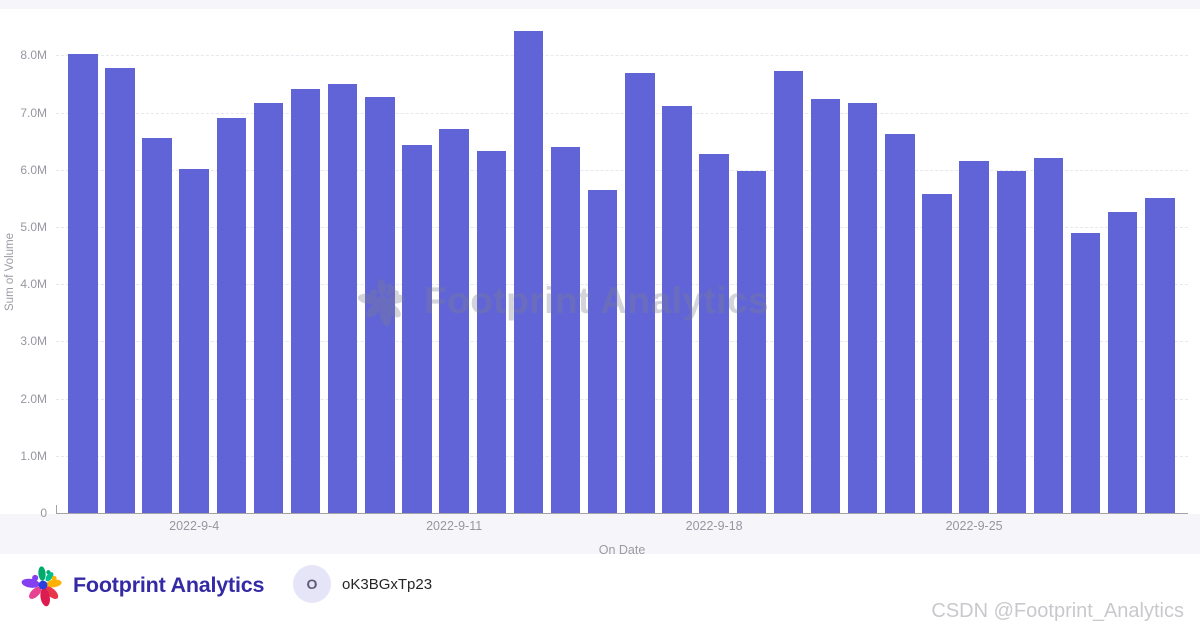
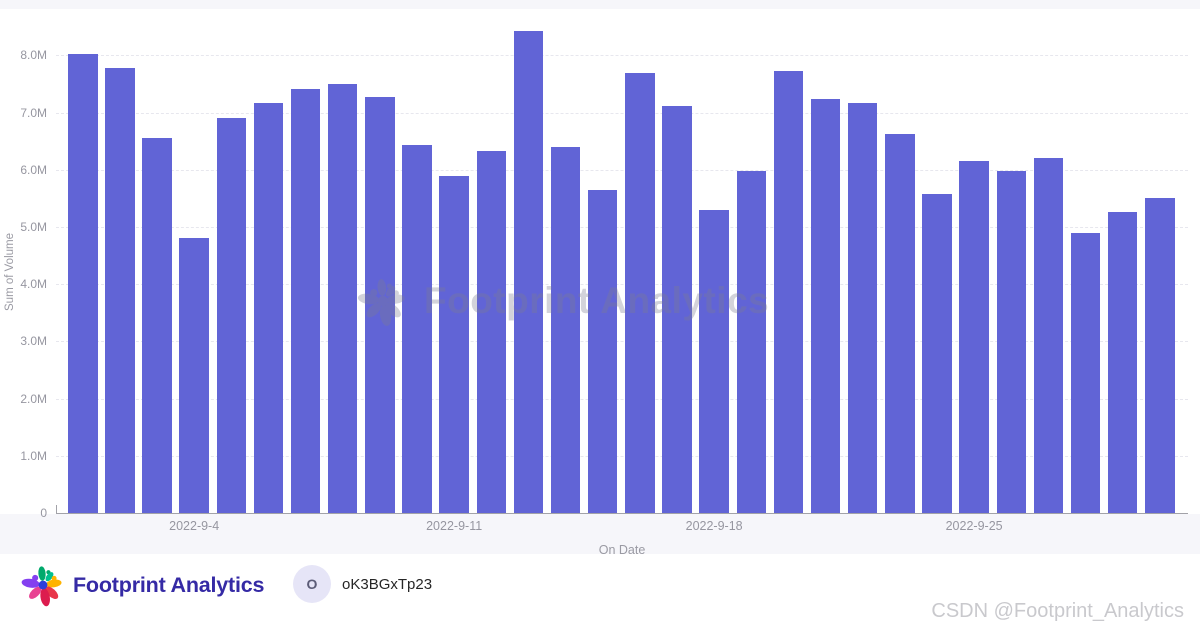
2022-9-4: 6.0M -> 4.8M
2022-9-11: 6.7M -> 5.9M
2022-9-18: 6.3M -> 5.3M
